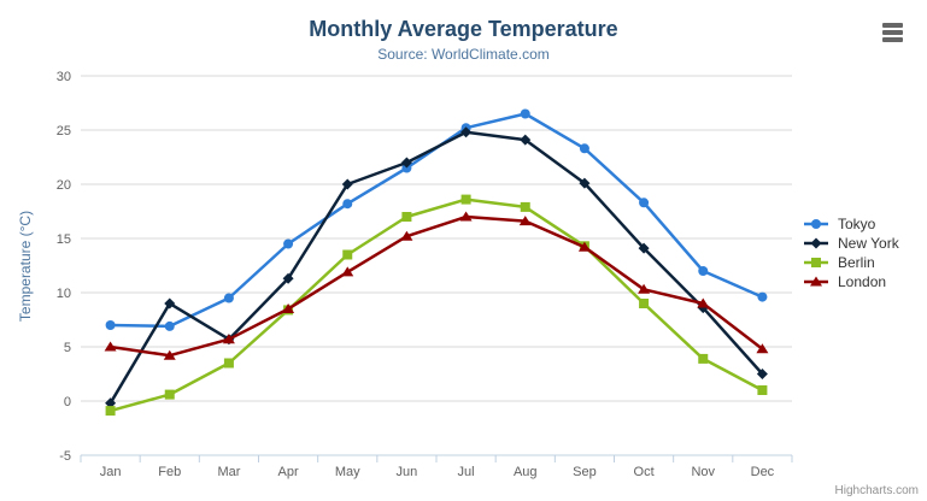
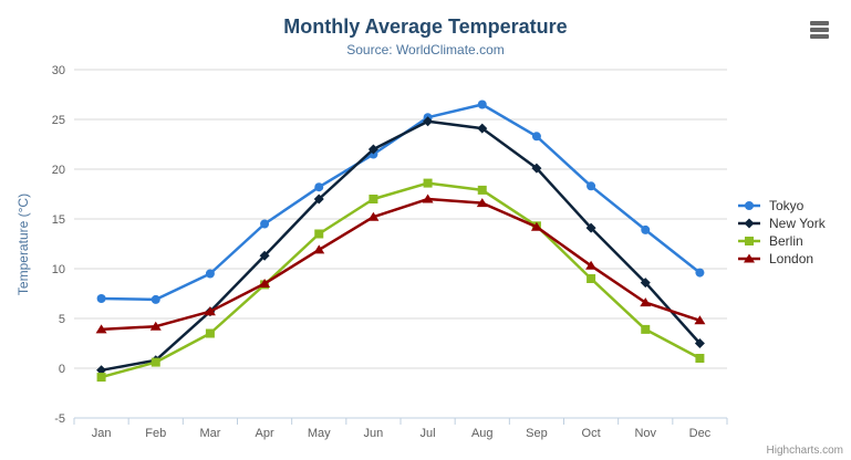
London/Jan: 5 -> 4
New York/Feb: 9 -> 1
New York/May: 20 -> 17
Tokyo/Nov: 12 -> 14
London/Nov: 9 -> 7
